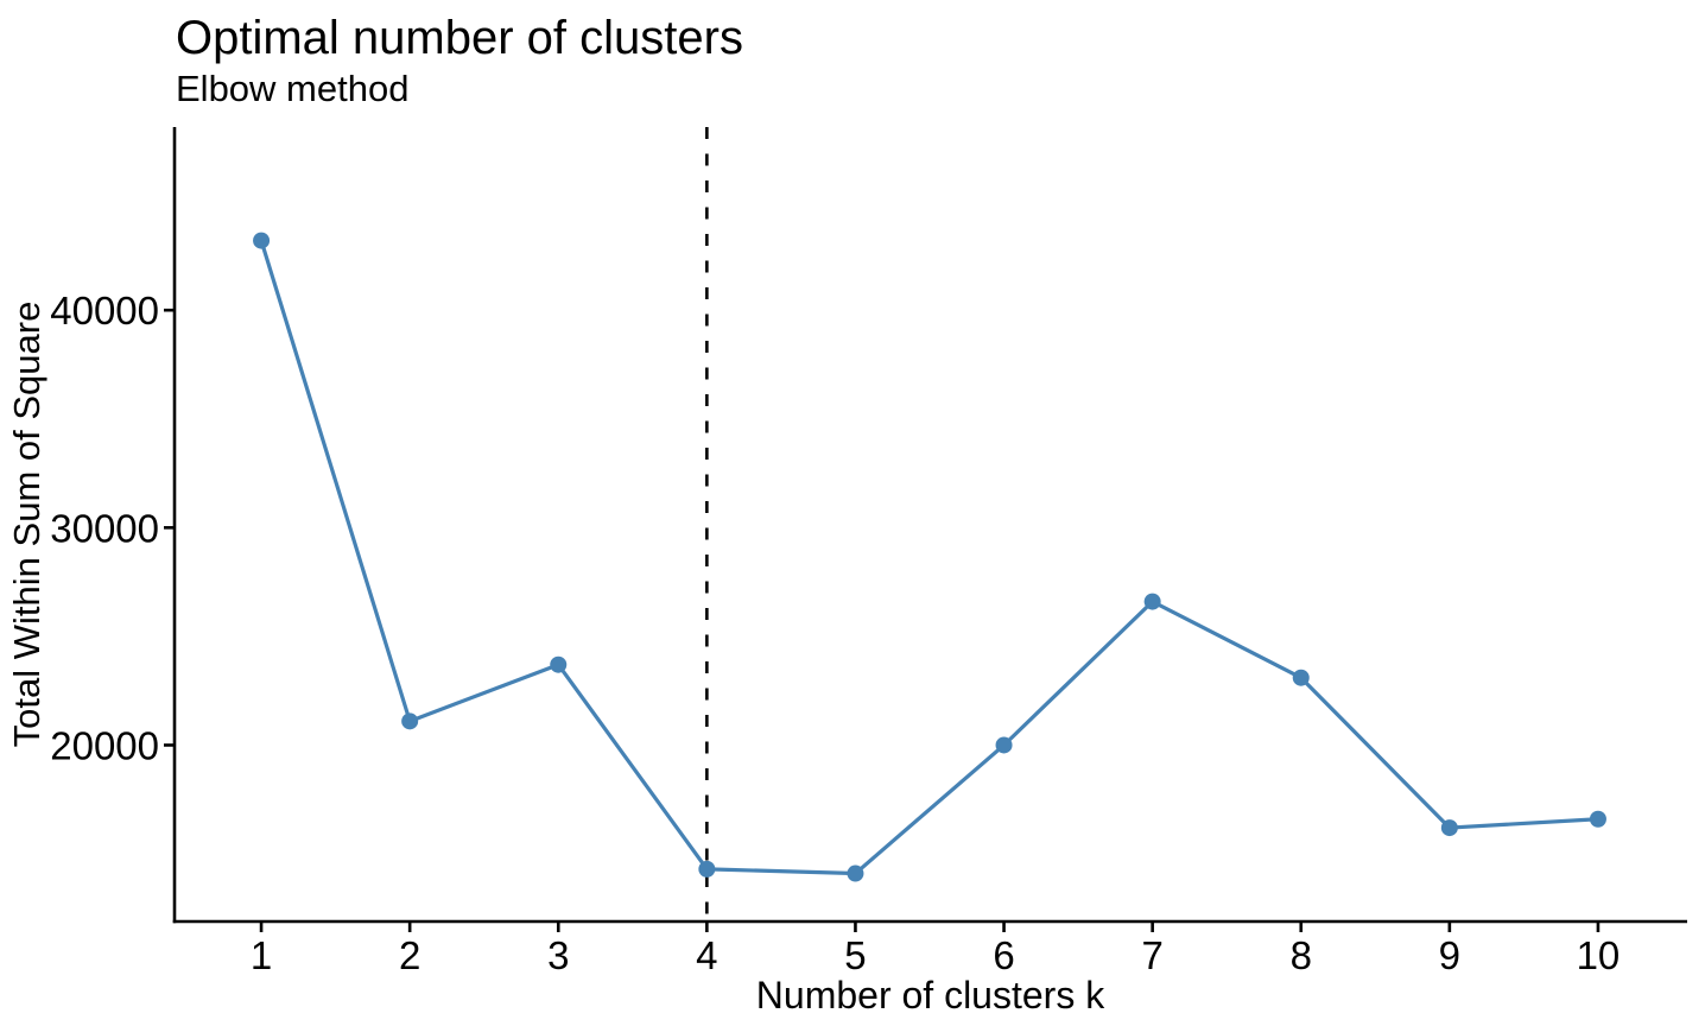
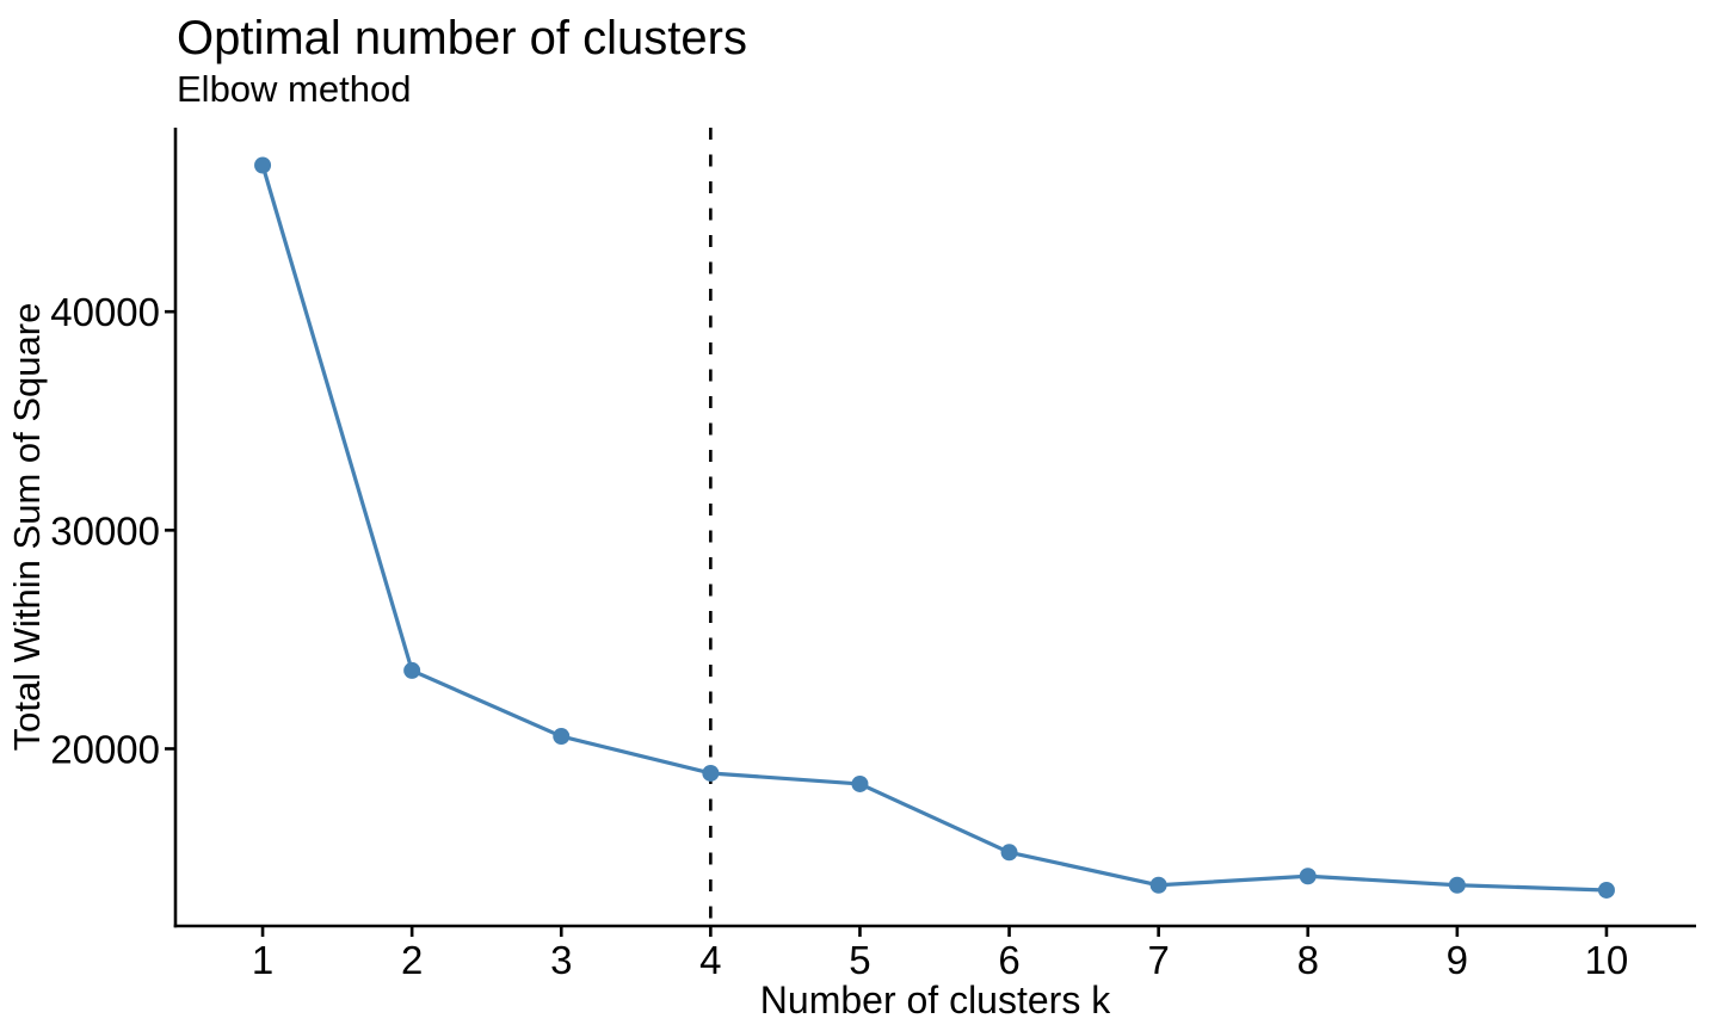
1: 43200 -> 46700
2: 21100 -> 23600
3: 23700 -> 20600
4: 14300 -> 18900
5: 14100 -> 18400
6: 20000 -> 15300
7: 26600 -> 13800
8: 23100 -> 14200
9: 16200 -> 13800
10: 16600 -> 13500
